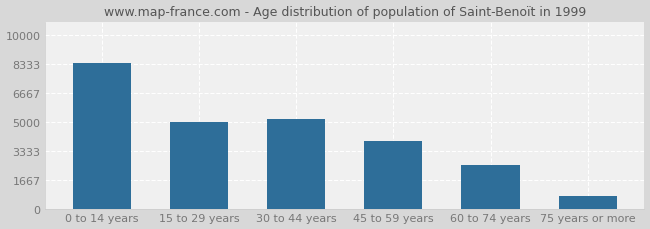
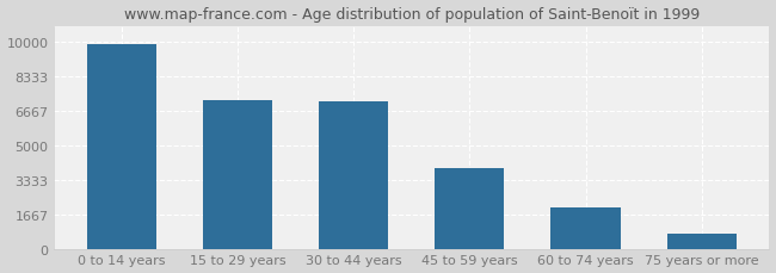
0 to 14 years: 8400 -> 9900
15 to 29 years: 5000 -> 7200
30 to 44 years: 5200 -> 7200
60 to 74 years: 2500 -> 2000
